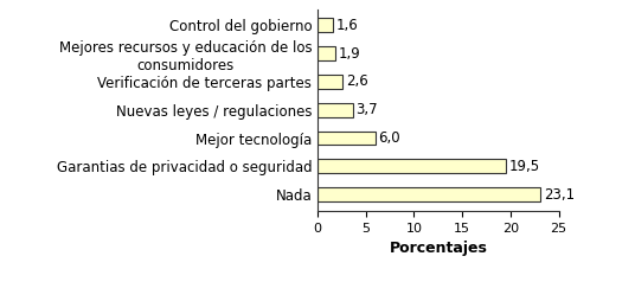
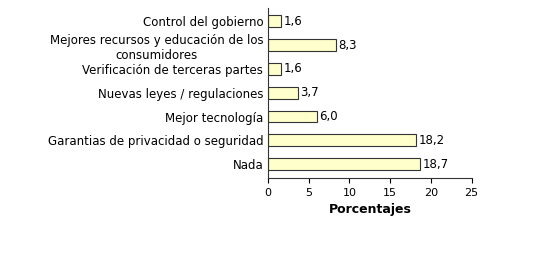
Mejores recursos y educación de los consumidores: 1,9 -> 8,3
Verificación de terceras partes: 2,6 -> 1,6
Garantias de privacidad o seguridad: 19,5 -> 18,2
Nada: 23,1 -> 18,7
